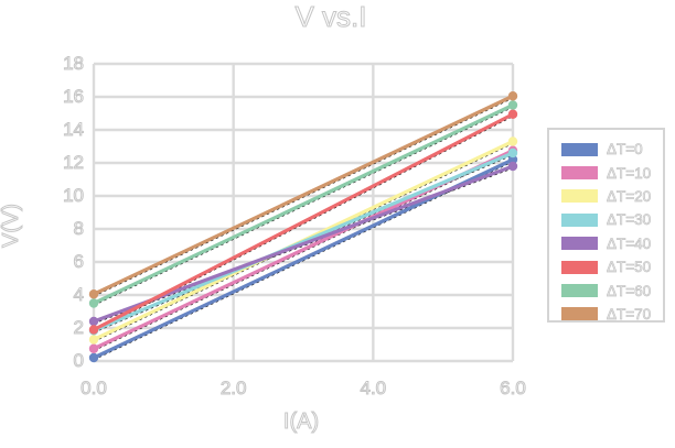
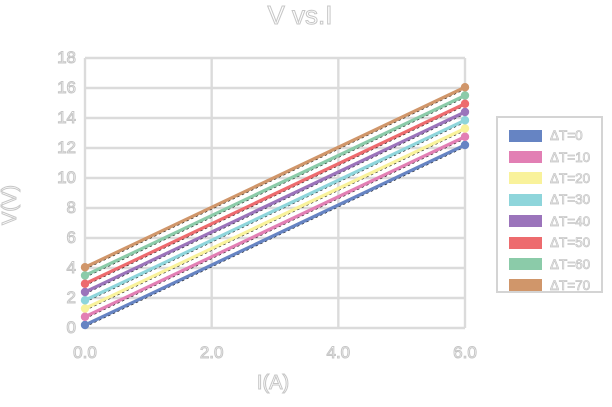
ΔT=50/0: 1.9 -> 3.0
ΔT=30/6: 12.6 -> 13.8
ΔT=40/6: 11.8 -> 14.4
